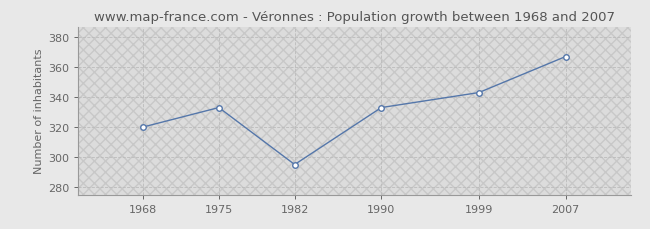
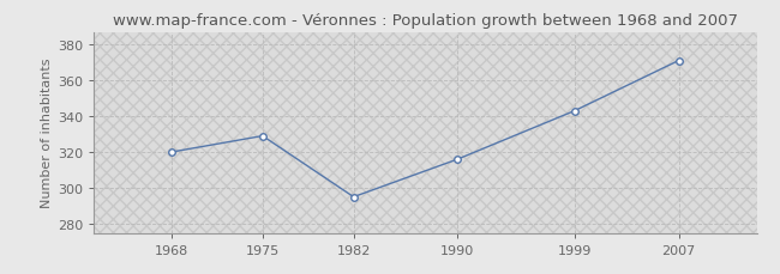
1975: 333 -> 329
1990: 333 -> 316
2007: 367 -> 371
